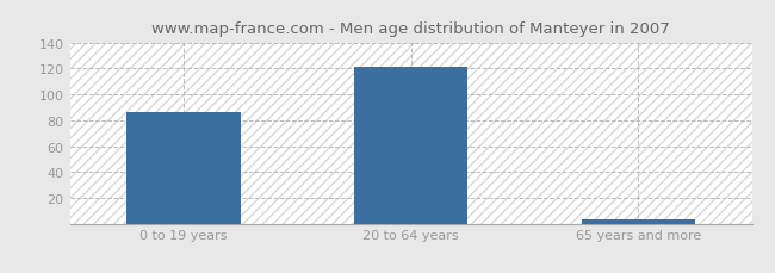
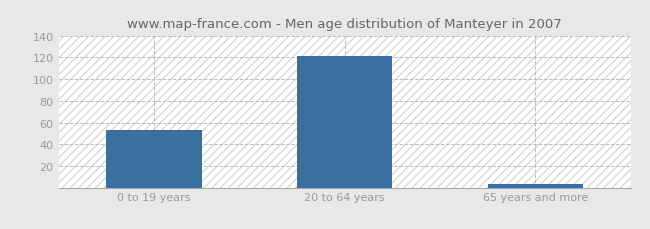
0 to 19 years: 86 -> 53
